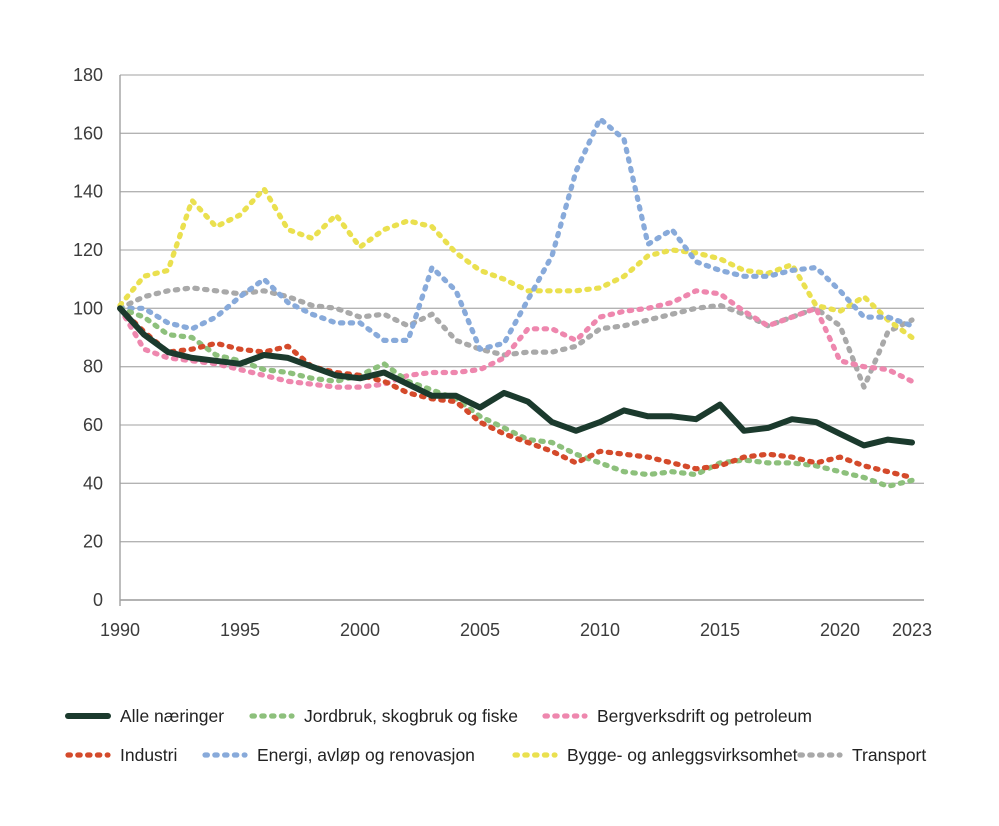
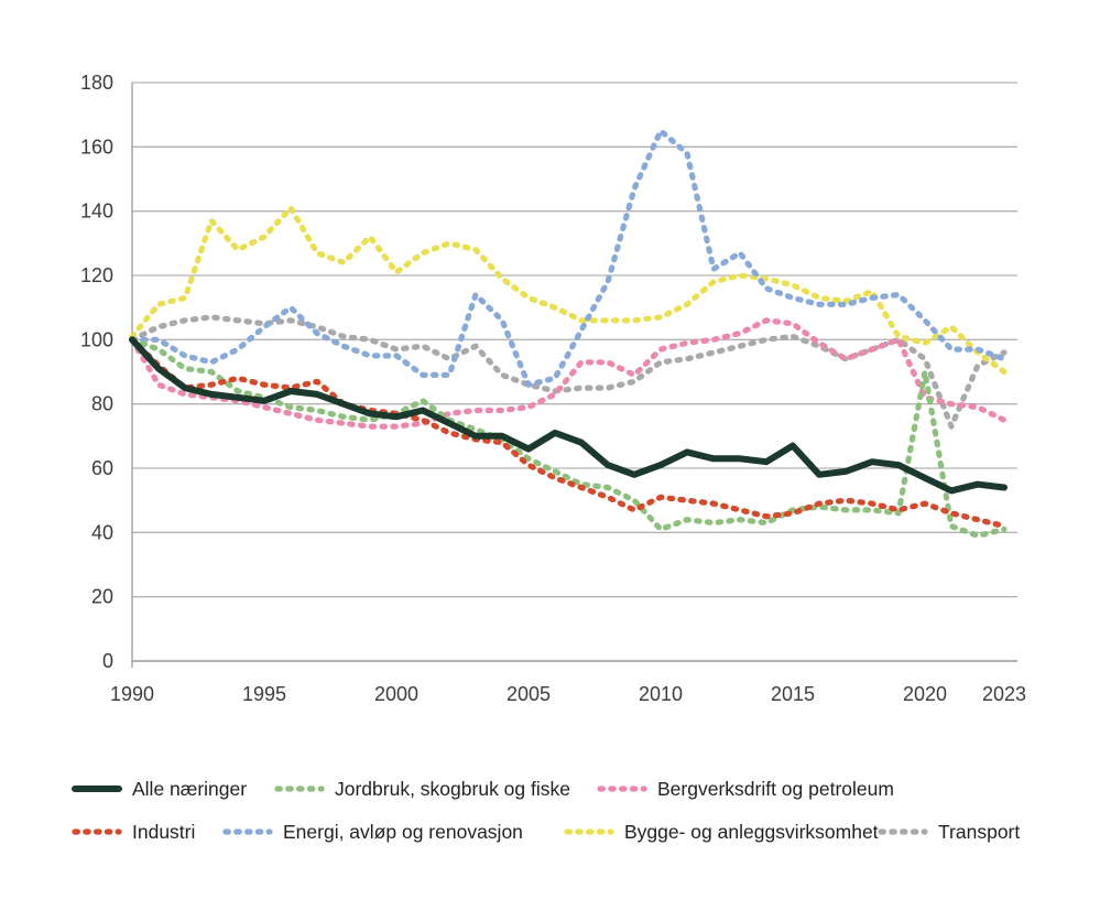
Jordbruk, skogbruk og fiske/2010: 47 -> 41
Jordbruk, skogbruk og fiske/2020: 44 -> 90
